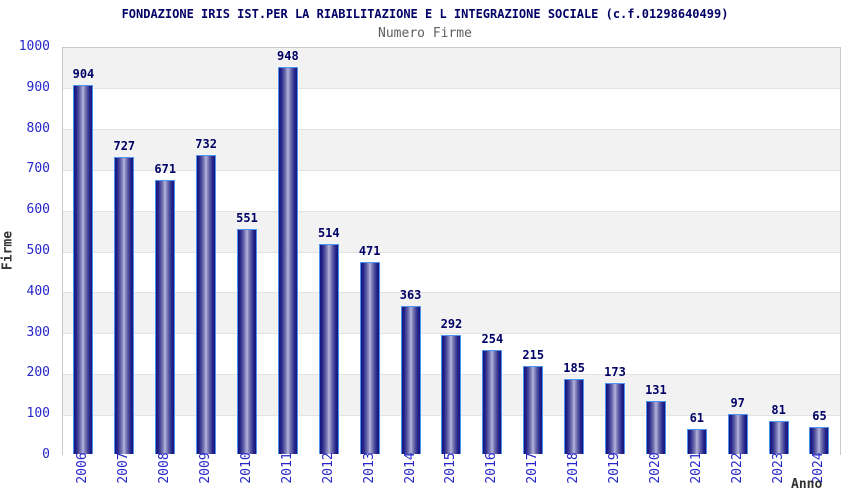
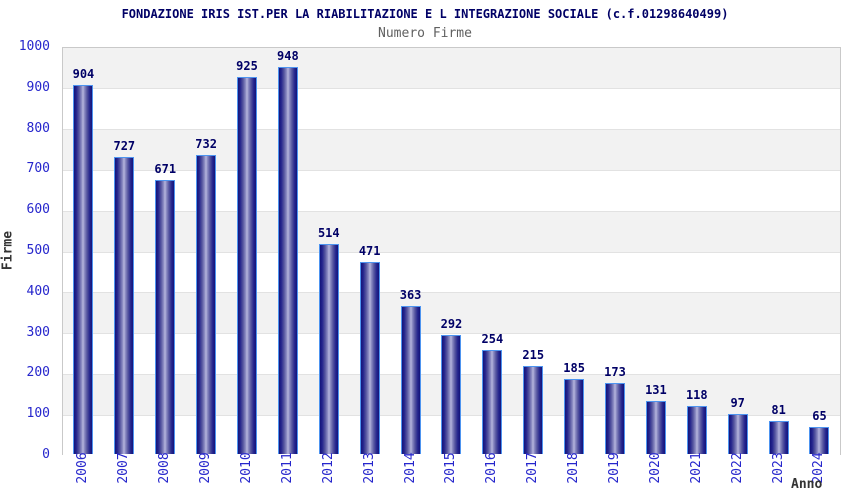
2010: 551 -> 925
2021: 61 -> 118
